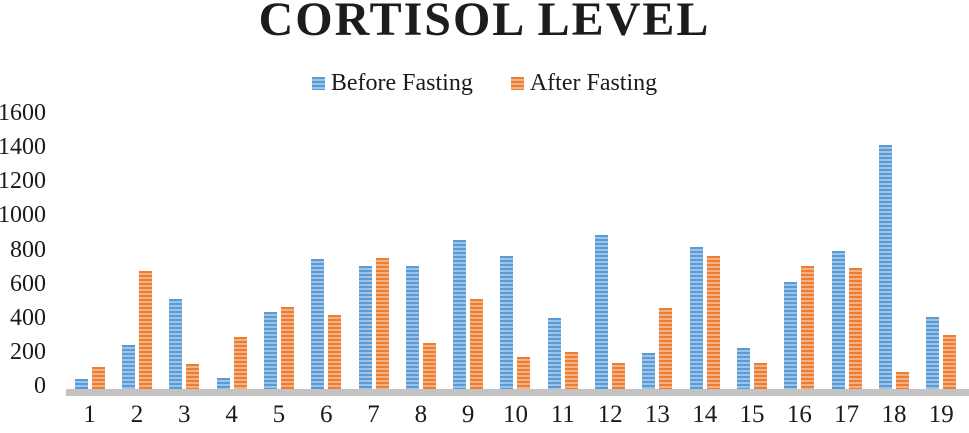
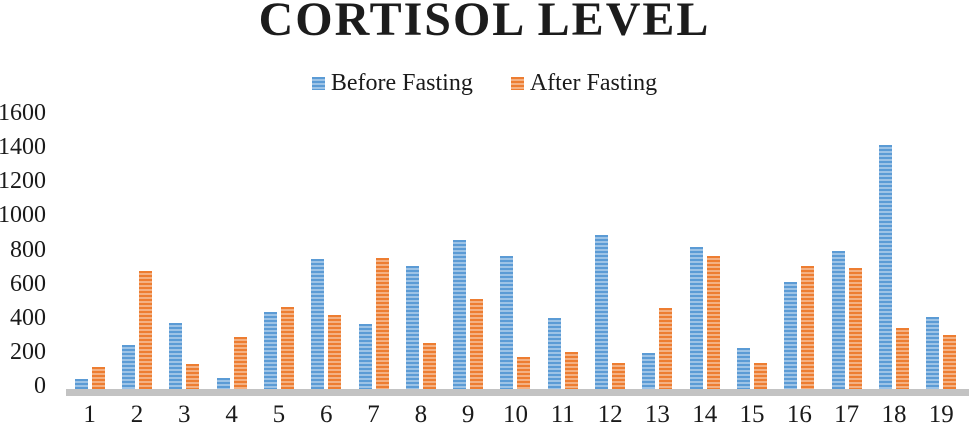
Before Fasting/3: 520 -> 380
Before Fasting/7: 710 -> 380
After Fasting/18: 100 -> 350
